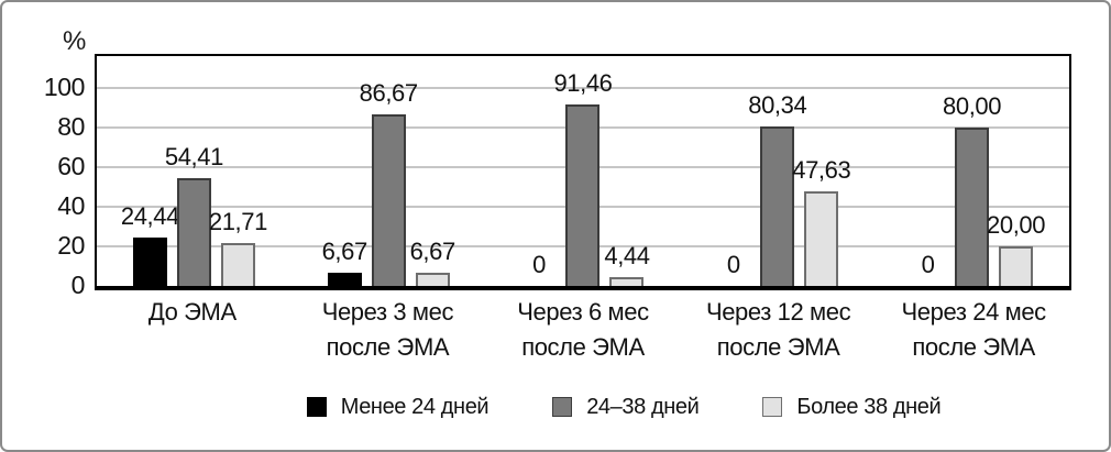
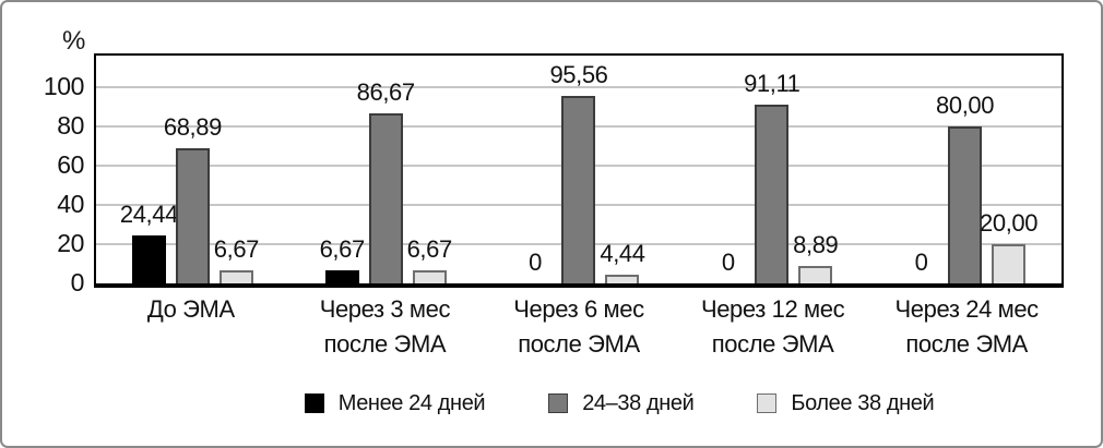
24–38 дней/До ЭМА: 54,41 -> 68,89
Более 38 дней/До ЭМА: 21,71 -> 6,67
24–38 дней/Через 6 мес после ЭМА: 91,46 -> 95,56
24–38 дней/Через 12 мес после ЭМА: 80,34 -> 91,11
Более 38 дней/Через 12 мес после ЭМА: 47,63 -> 8,89
